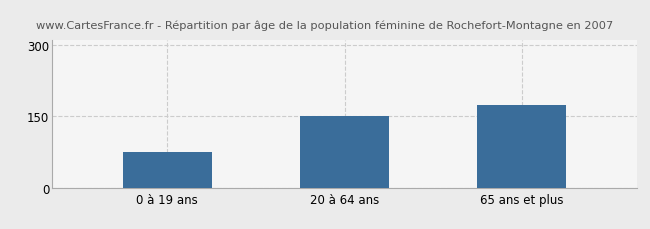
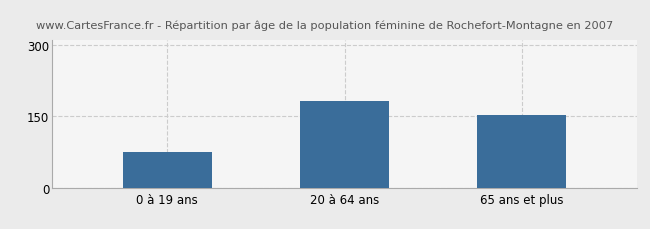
20 à 64 ans: 150 -> 183
65 ans et plus: 175 -> 153
